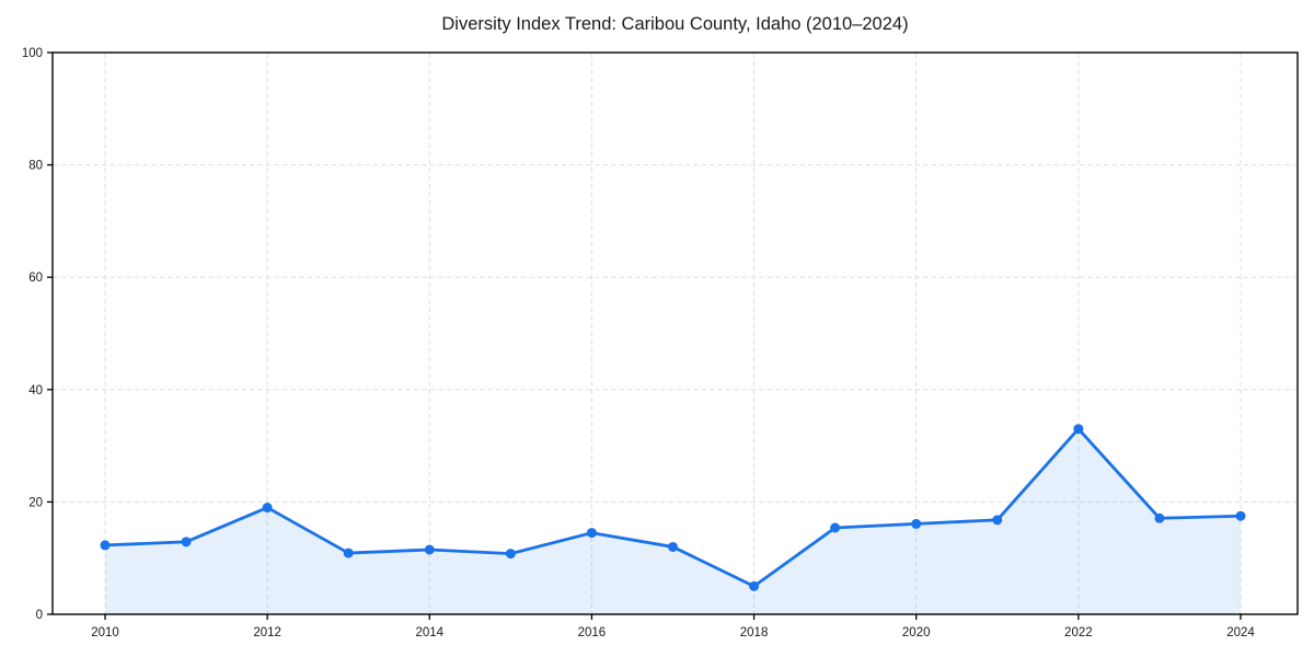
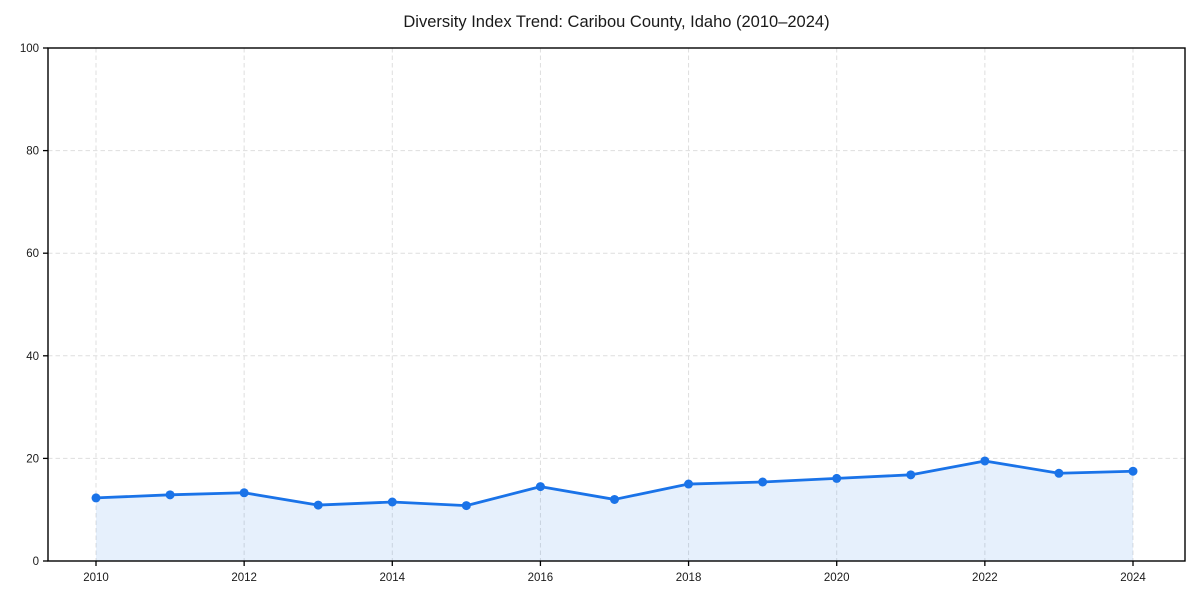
2012: 19 -> 13
2018: 5 -> 15
2022: 33 -> 20
